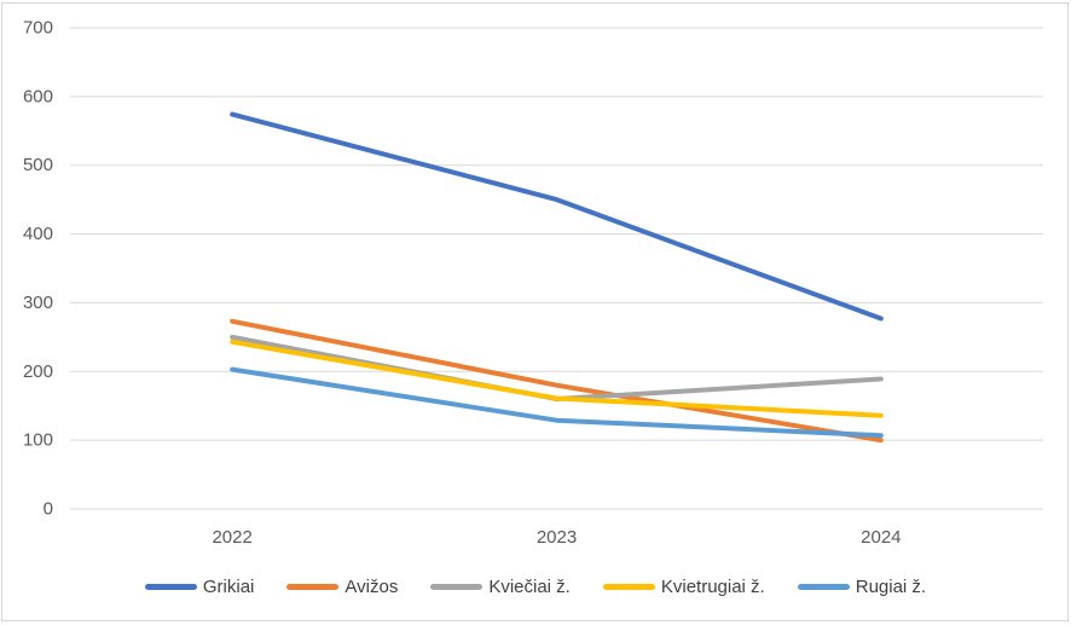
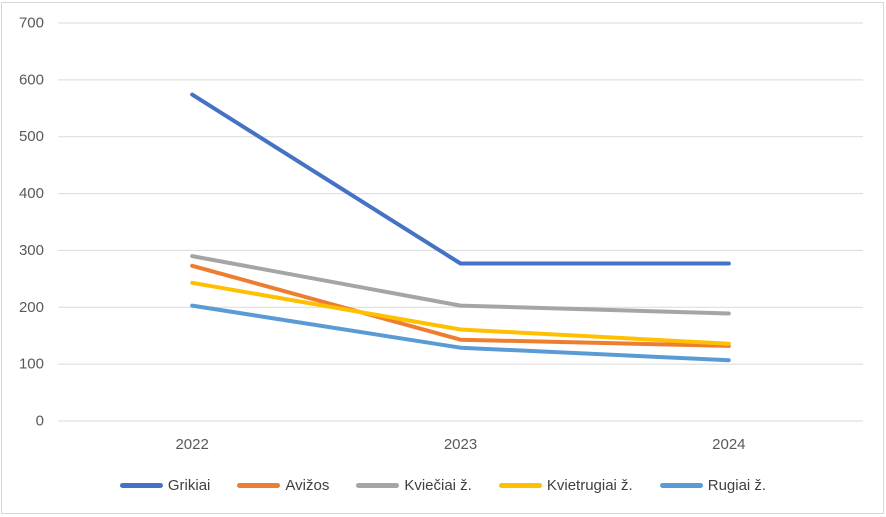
Kviečiai ž./2022: 250 -> 290
Grikiai/2023: 450 -> 280
Avižos/2023: 180 -> 140
Kviečiai ž./2023: 160 -> 200
Avižos/2024: 100 -> 130
